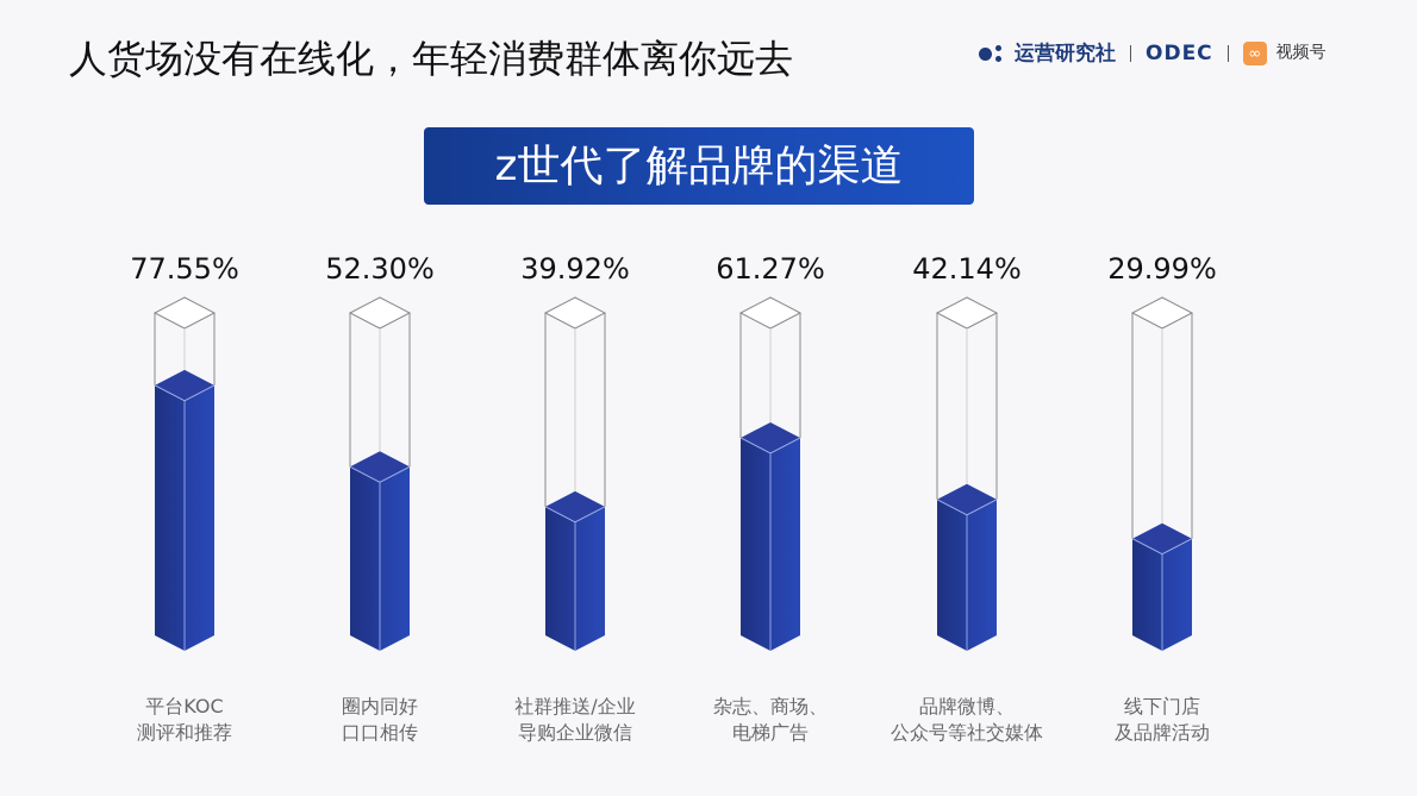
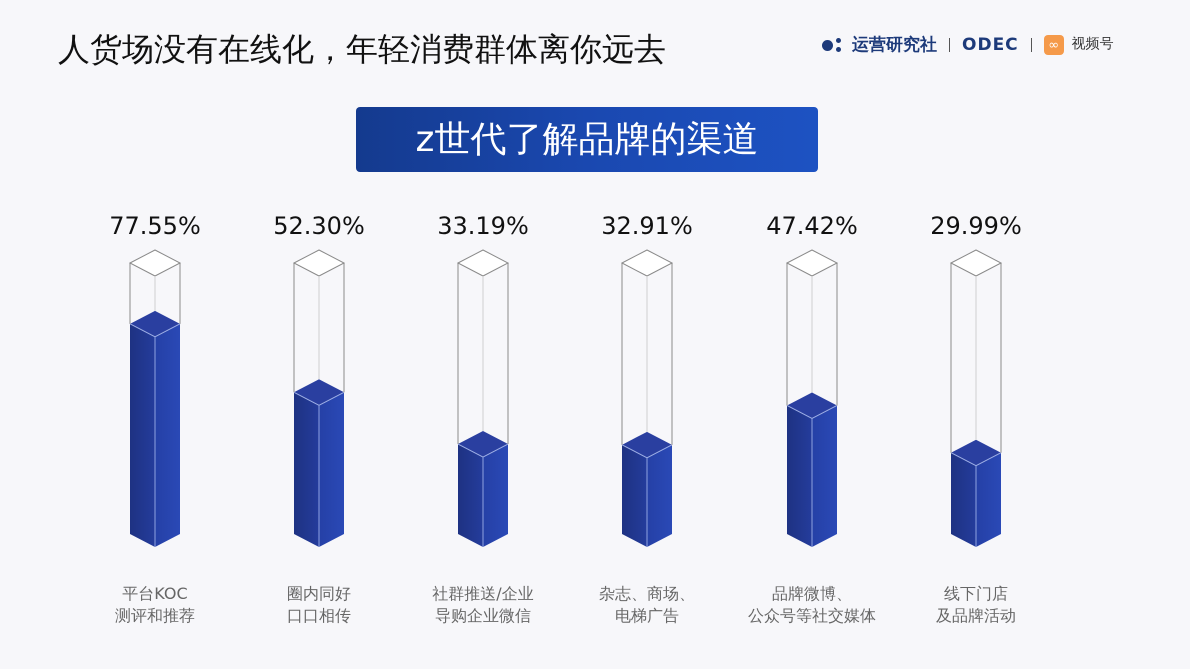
社群推送/企业导购企业微信: 39.92% -> 33.19%
杂志、商场、电梯广告: 61.27% -> 32.91%
品牌微博、公众号等社交媒体: 42.14% -> 47.42%
